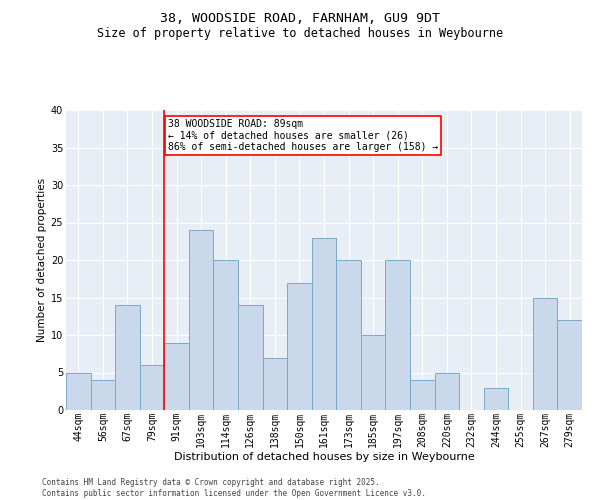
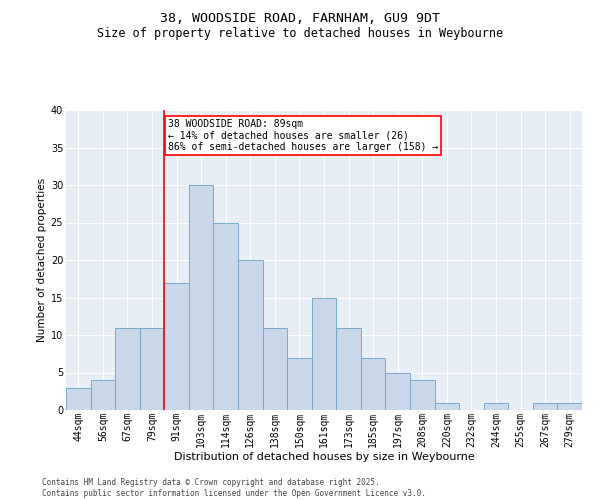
44sqm: 5 -> 3
67sqm: 14 -> 11
79sqm: 6 -> 11
91sqm: 9 -> 17
103sqm: 24 -> 30
114sqm: 20 -> 25
126sqm: 14 -> 20
138sqm: 7 -> 11
150sqm: 17 -> 7
161sqm: 23 -> 15
173sqm: 20 -> 11
185sqm: 10 -> 7
197sqm: 20 -> 5
220sqm: 5 -> 1
244sqm: 3 -> 1
267sqm: 15 -> 1
279sqm: 12 -> 1
